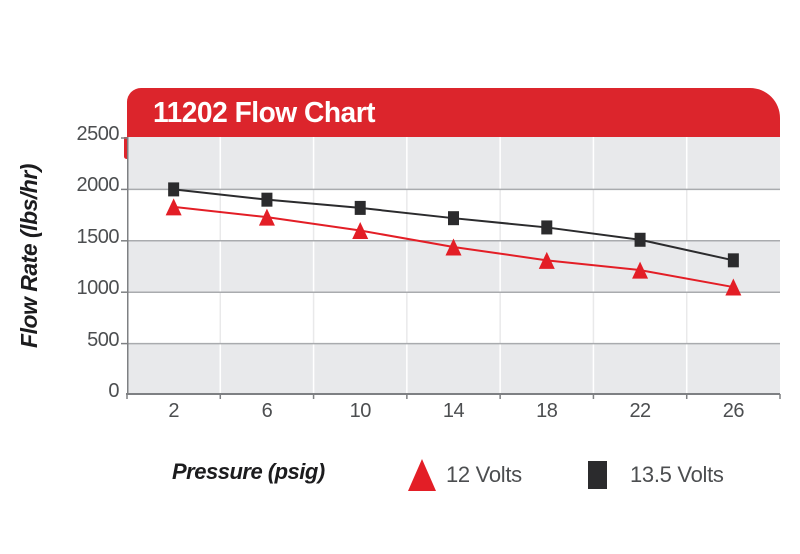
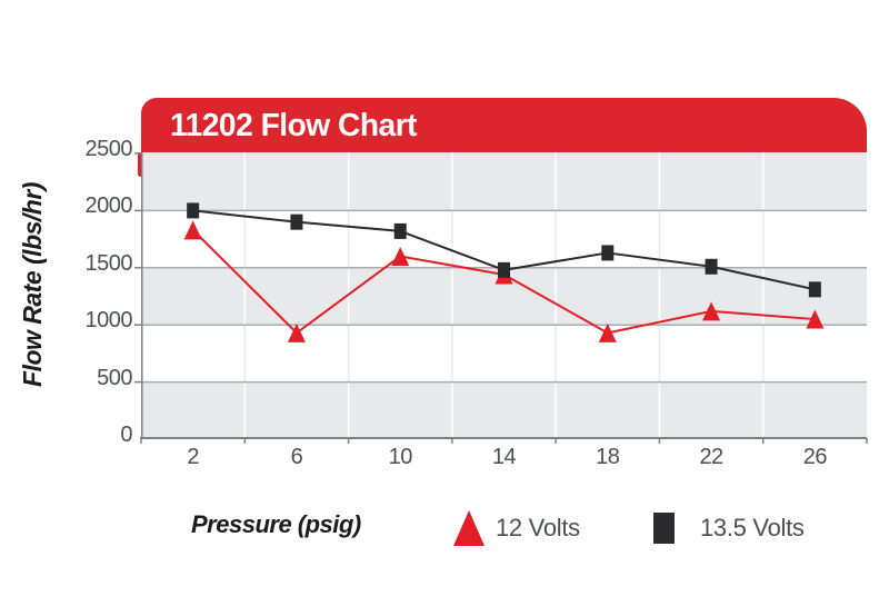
12 Volts/6: 1730 -> 930
13.5 Volts/14: 1720 -> 1480
12 Volts/18: 1310 -> 930
12 Volts/22: 1220 -> 1120
